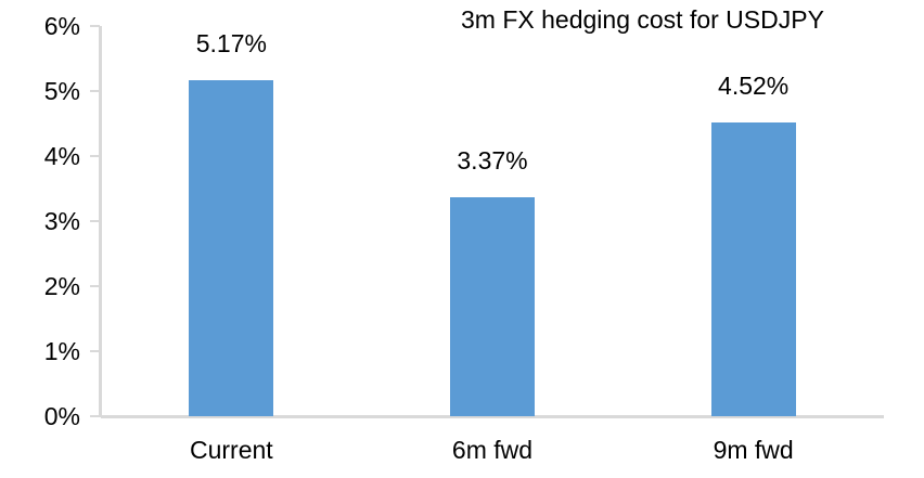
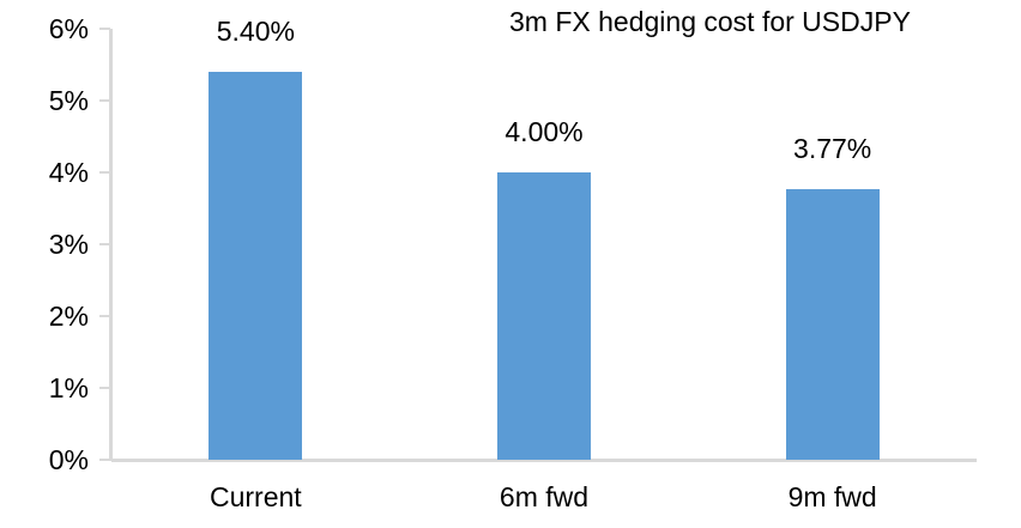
Current: 5.17% -> 5.40%
6m fwd: 3.37% -> 4.00%
9m fwd: 4.52% -> 3.77%
